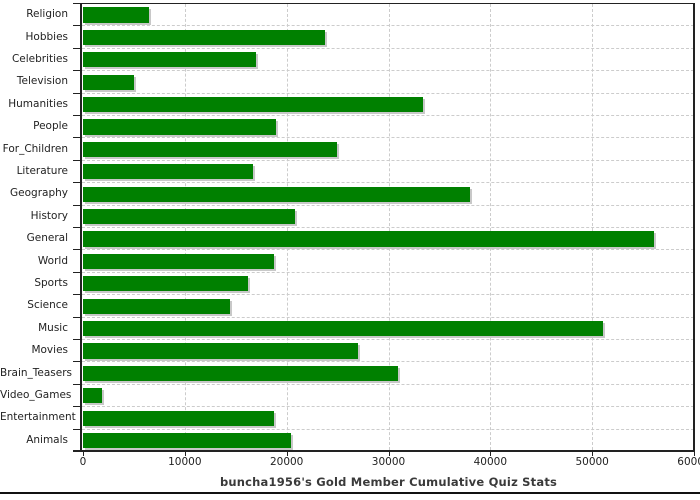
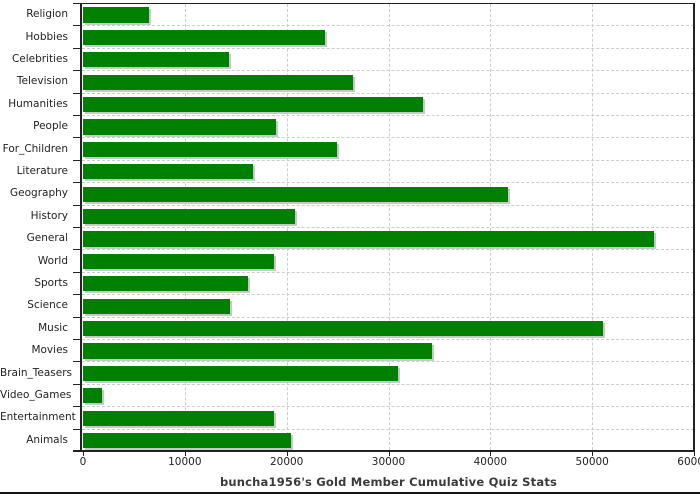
Celebrities: 17000 -> 14000
Television: 5000 -> 26000
Geography: 38000 -> 42000
Movies: 27000 -> 34000
